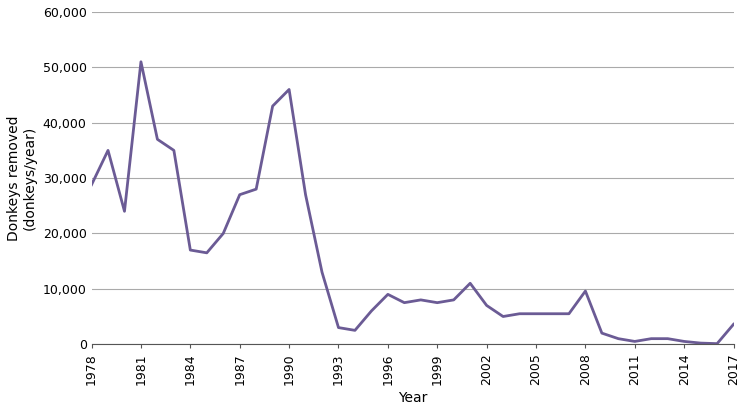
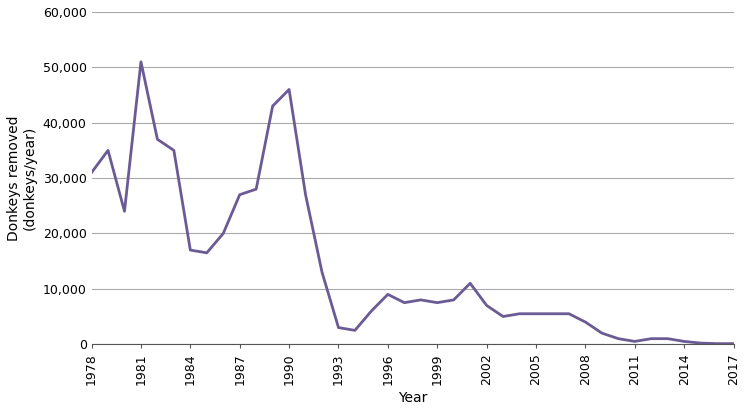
1978: 28,800 -> 31,000
2008: 9,600 -> 4,000
2017: 3,600 -> 100
